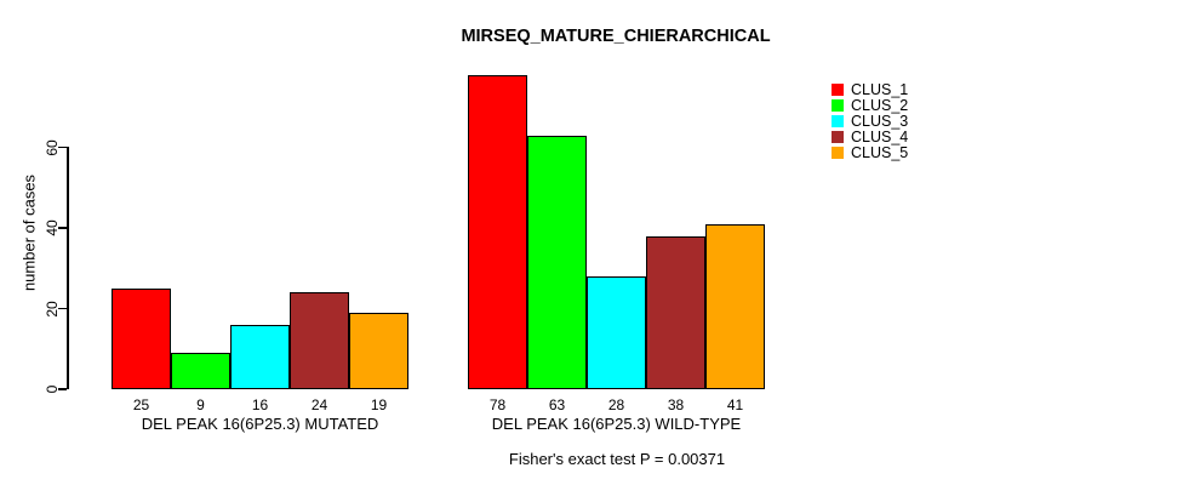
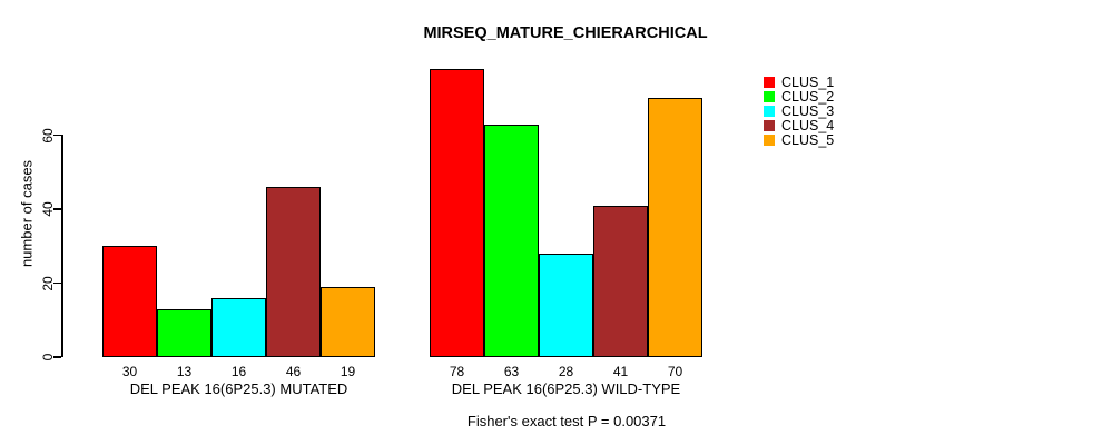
CLUS_1/DEL PEAK 16(6P25.3) MUTATED: 25 -> 30
CLUS_2/DEL PEAK 16(6P25.3) MUTATED: 9 -> 13
CLUS_4/DEL PEAK 16(6P25.3) MUTATED: 24 -> 46
CLUS_4/DEL PEAK 16(6P25.3) WILD-TYPE: 38 -> 41
CLUS_5/DEL PEAK 16(6P25.3) WILD-TYPE: 41 -> 70
